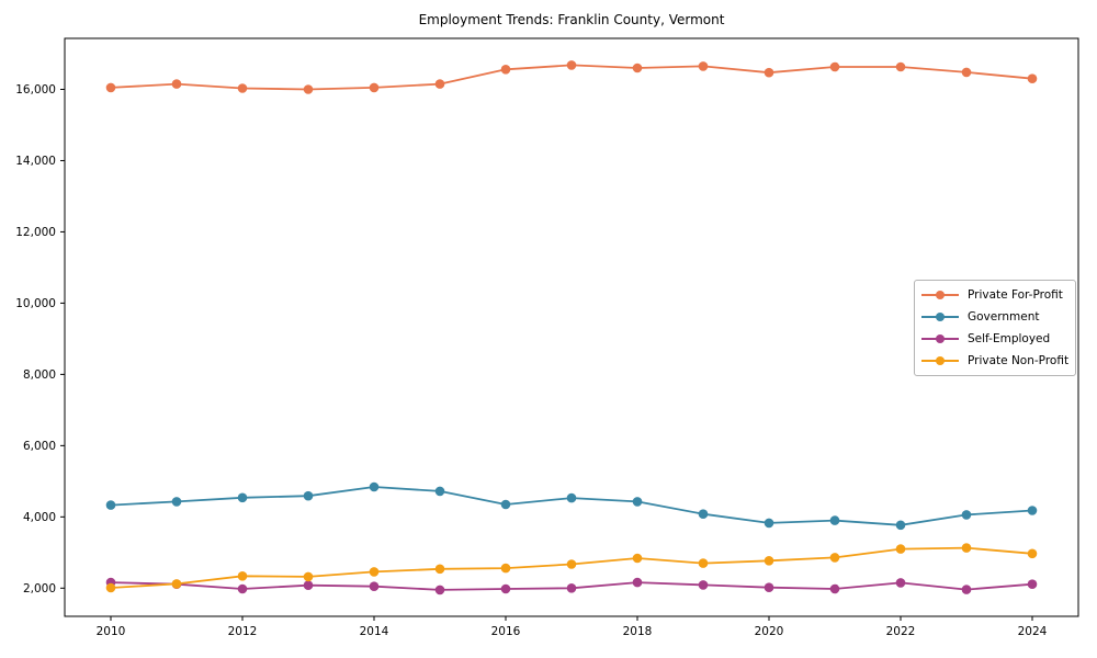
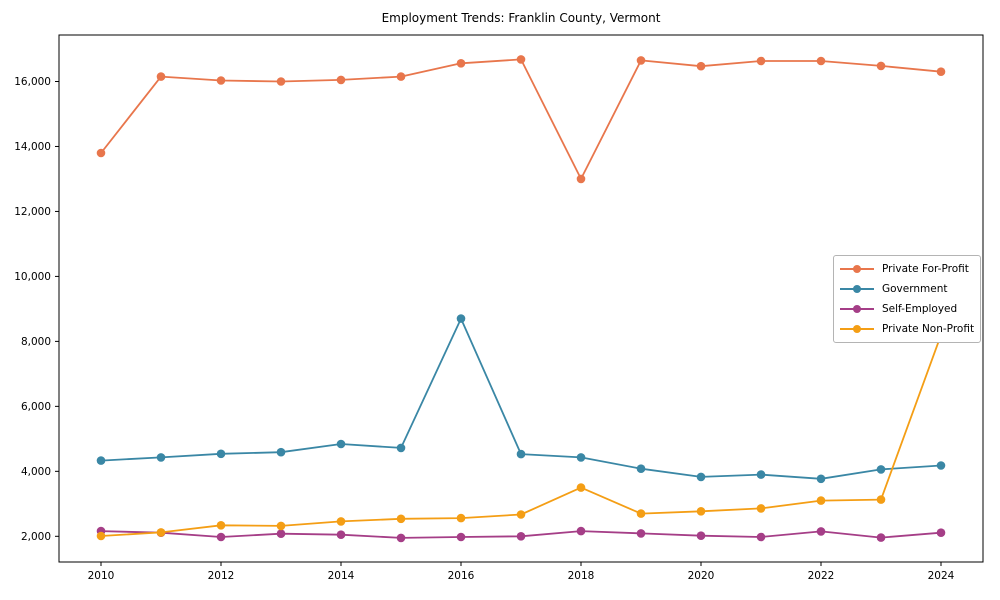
Private For-Profit/2010: 16000 -> 13800
Government/2016: 4400 -> 8700
Private For-Profit/2018: 16600 -> 13000
Private Non-Profit/2018: 2800 -> 3500
Private Non-Profit/2024: 3000 -> 8200
